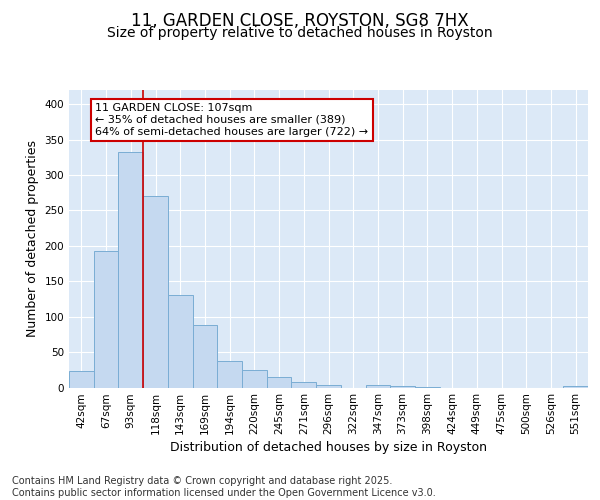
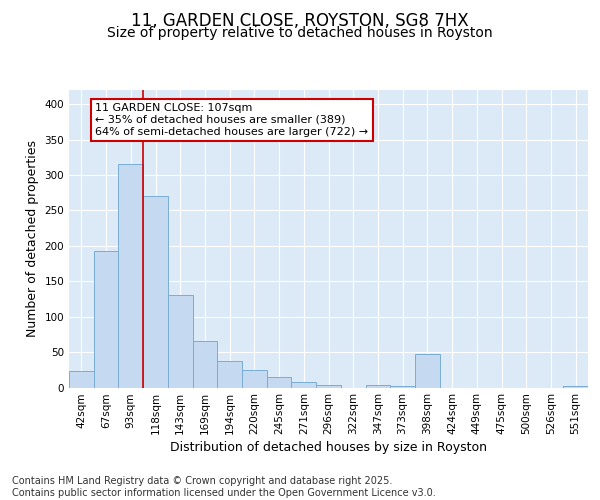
93sqm: 333 -> 316
169sqm: 88 -> 66
398sqm: 1 -> 48
